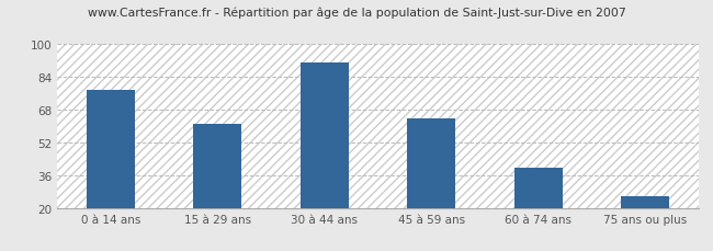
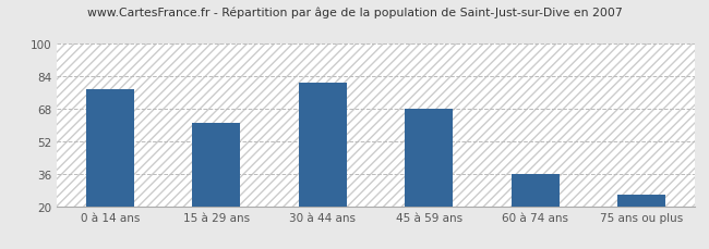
30 à 44 ans: 91 -> 81
45 à 59 ans: 64 -> 68
60 à 74 ans: 40 -> 36
